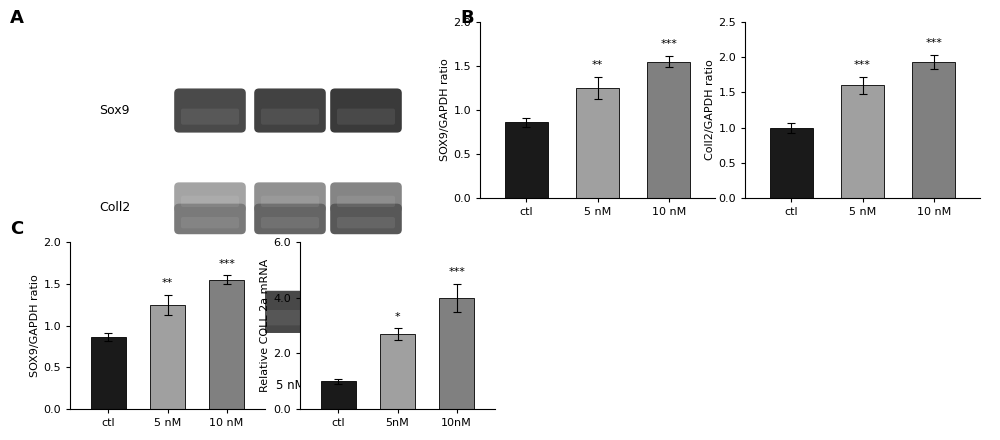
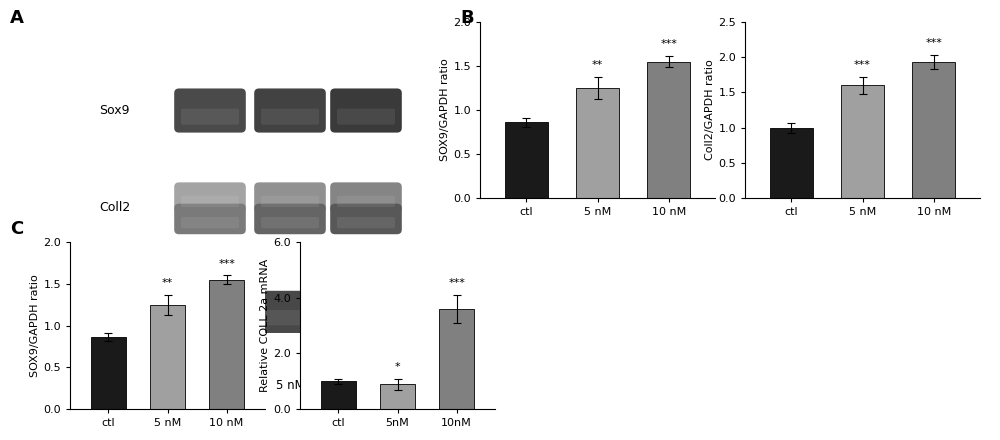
5nM: 2.7 -> 0.9
10nM: 4.0 -> 3.6
